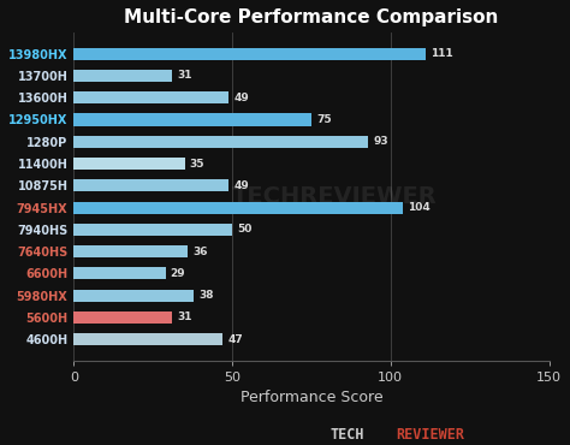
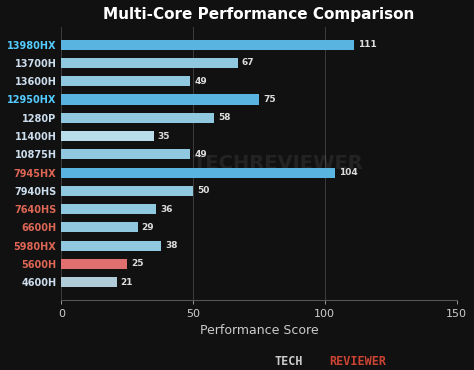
13700H: 31 -> 67
1280P: 93 -> 58
5600H: 31 -> 25
4600H: 47 -> 21
